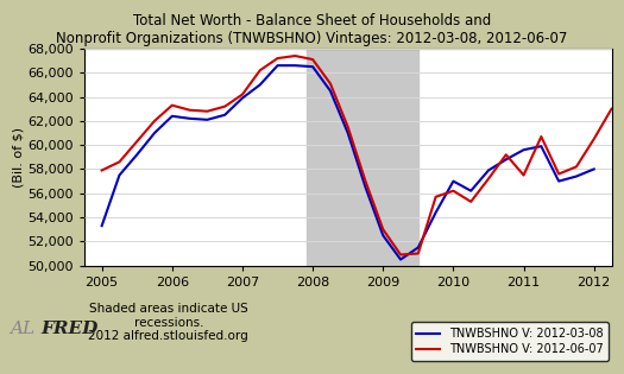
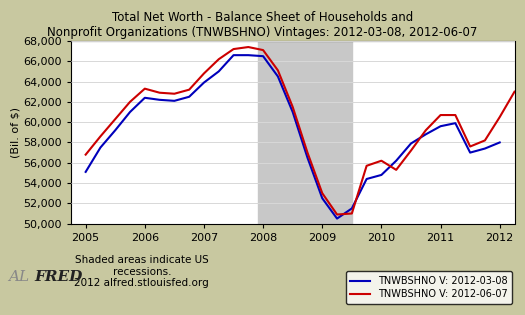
TNWBSHNO V: 2012-03-08/2005: 53,300 -> 55,100
TNWBSHNO V: 2012-06-07/2005: 57,900 -> 56,800
TNWBSHNO V: 2012-06-07/2007: 64,200 -> 64,800
TNWBSHNO V: 2012-03-08/2010: 57,000 -> 54,800
TNWBSHNO V: 2012-06-07/2011: 57,500 -> 60,700
